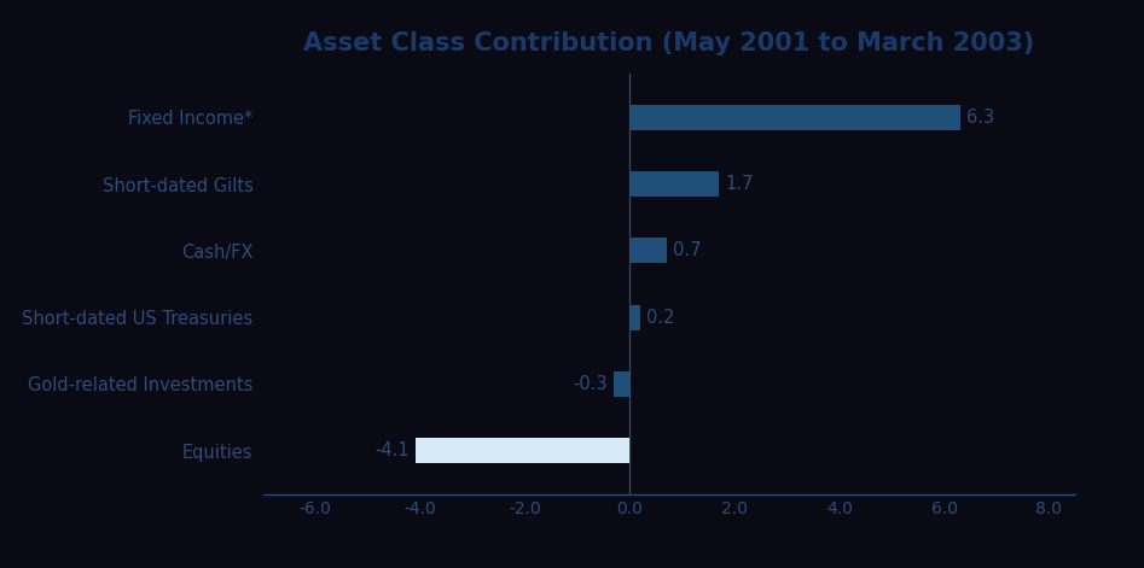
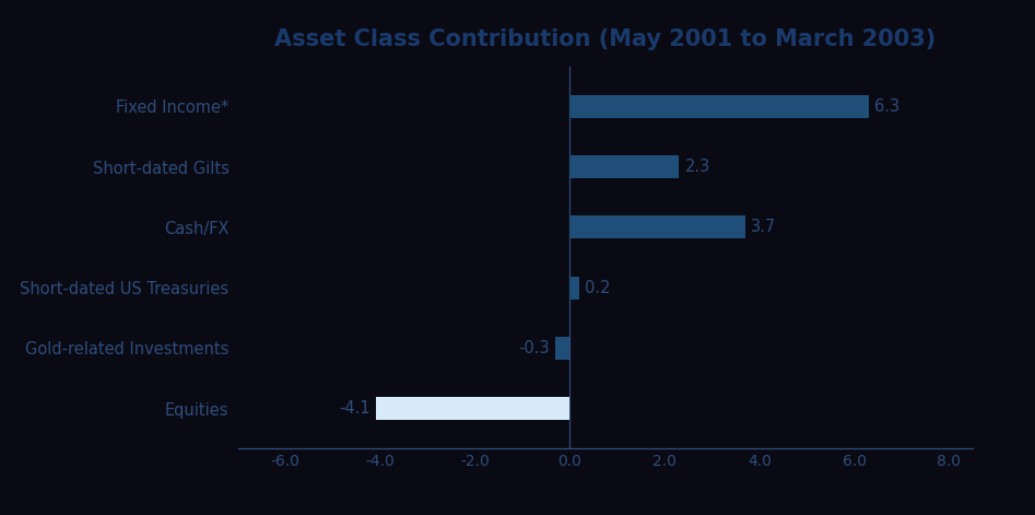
Short-dated Gilts: 1.7 -> 2.3
Cash/FX: 0.7 -> 3.7
